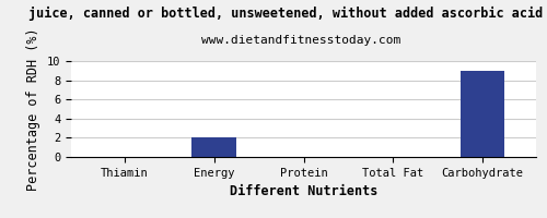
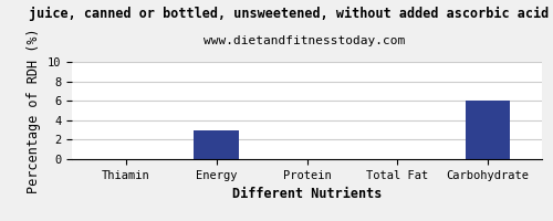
Energy: 2 -> 3
Carbohydrate: 9 -> 6
